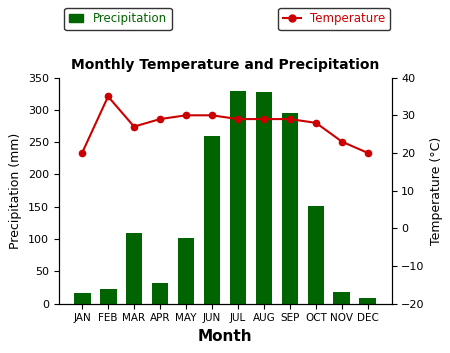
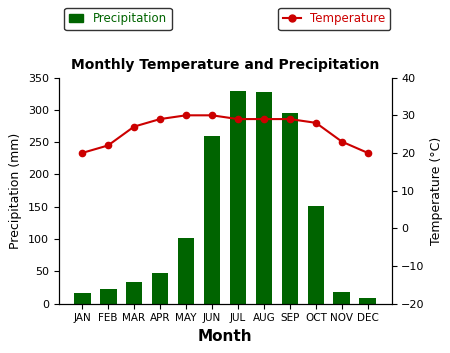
Temperature/FEB: 35 -> 22
Precipitation/MAR: 110 -> 34
Precipitation/APR: 32 -> 48
